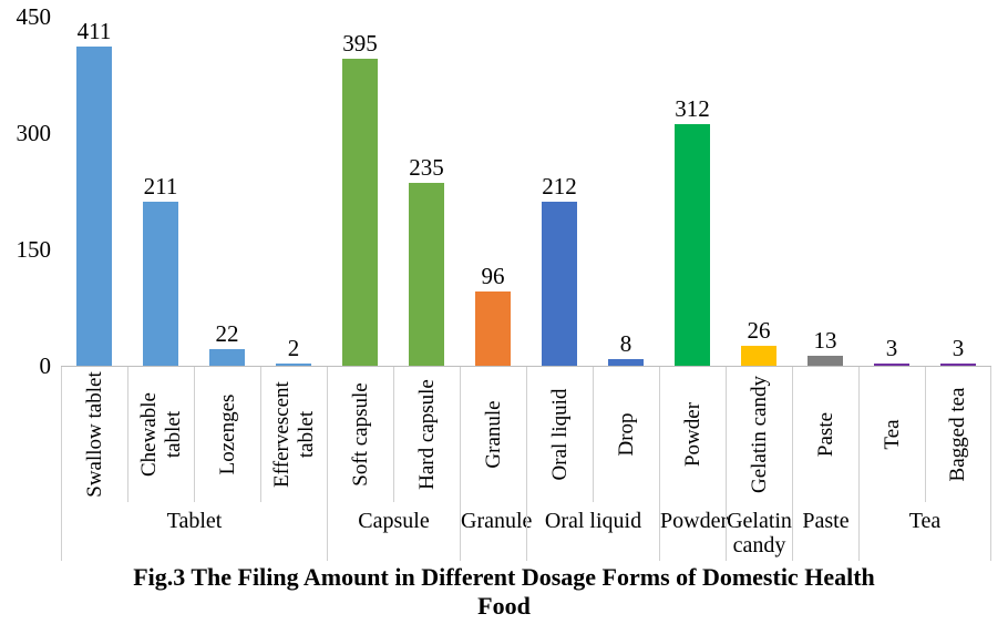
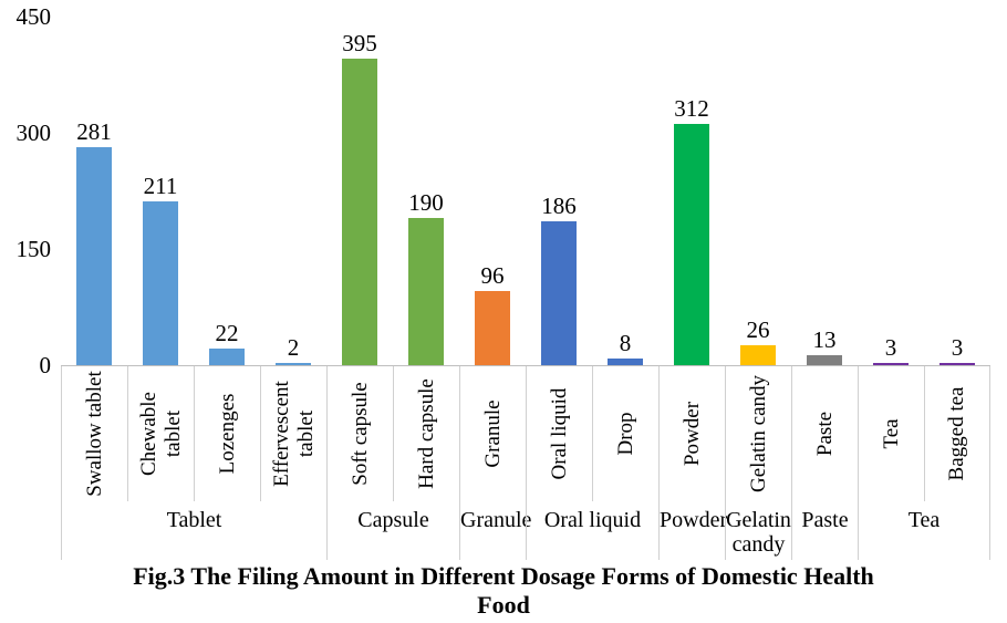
Swallow tablet: 411 -> 281
Hard capsule: 235 -> 190
Oral liquid: 212 -> 186
